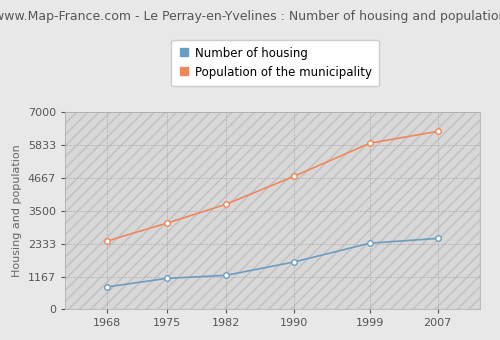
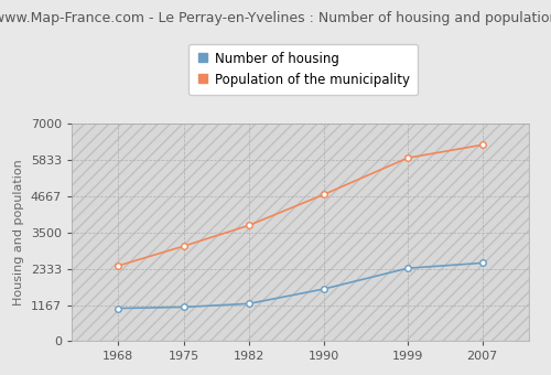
Number of housing/1968: 800 -> 1060
